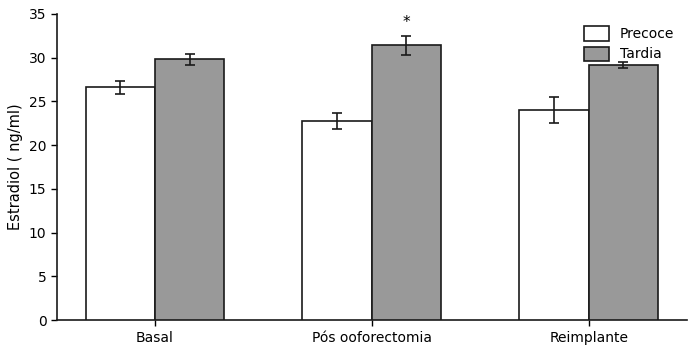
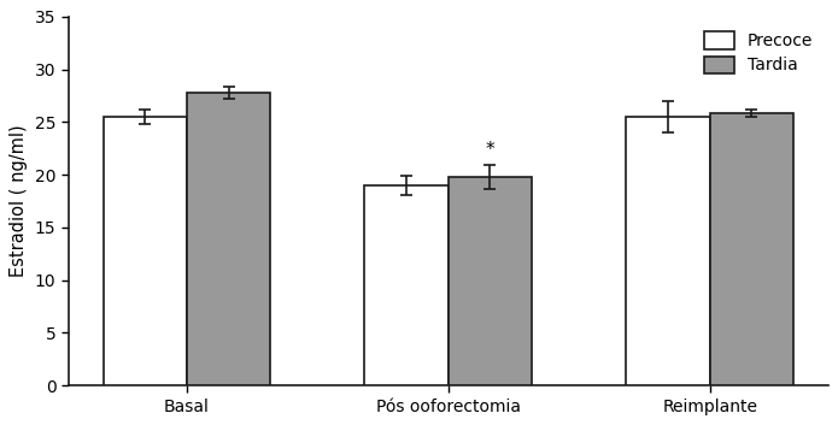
Precoce/Basal: 26.6 -> 25.5
Tardia/Basal: 29.8 -> 27.8
Precoce/Pós ooforectomia: 22.8 -> 19.0
Tardia/Pós ooforectomia: 31.4 -> 19.8
Precoce/Reimplante: 24.0 -> 25.5
Tardia/Reimplante: 29.2 -> 25.8
